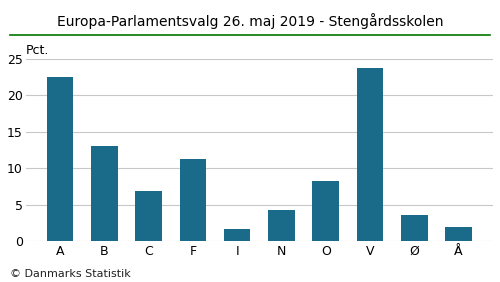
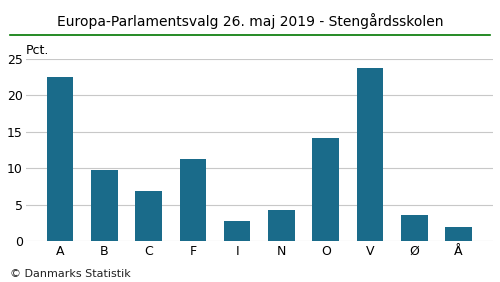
B: 13.0 -> 9.8
I: 1.6 -> 2.7
O: 8.2 -> 14.1
